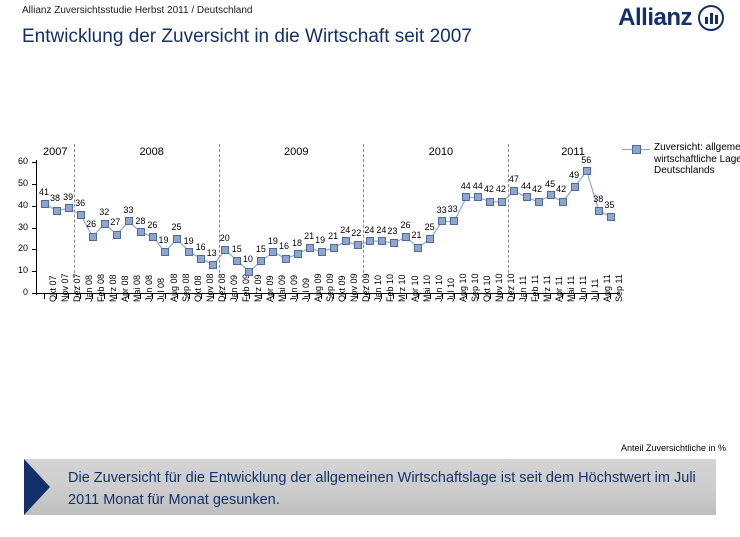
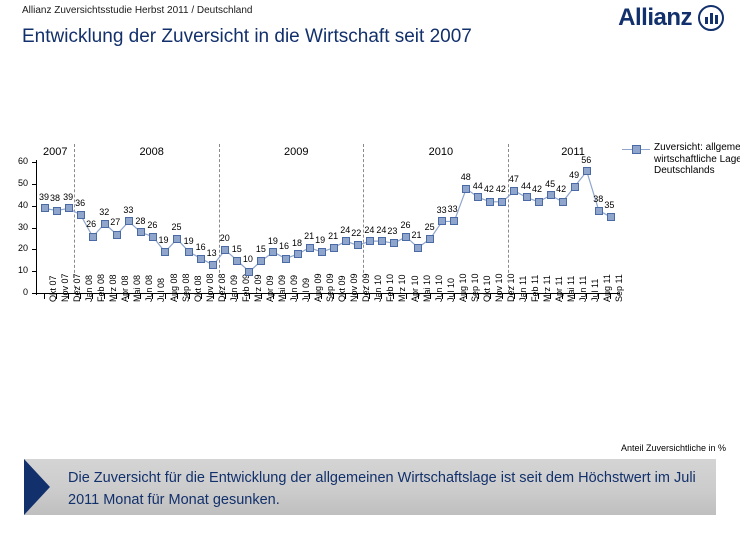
Okt 07: 41 -> 39
Sep 10: 44 -> 48
